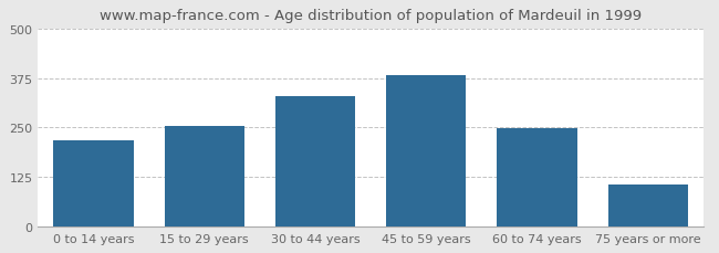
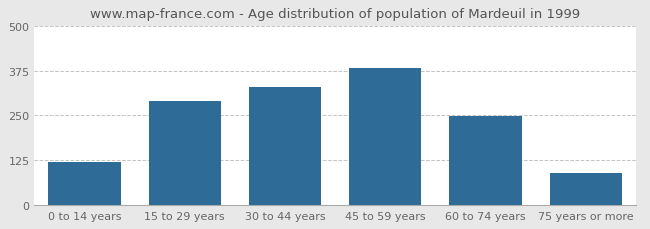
0 to 14 years: 218 -> 120
15 to 29 years: 254 -> 290
75 years or more: 107 -> 90
